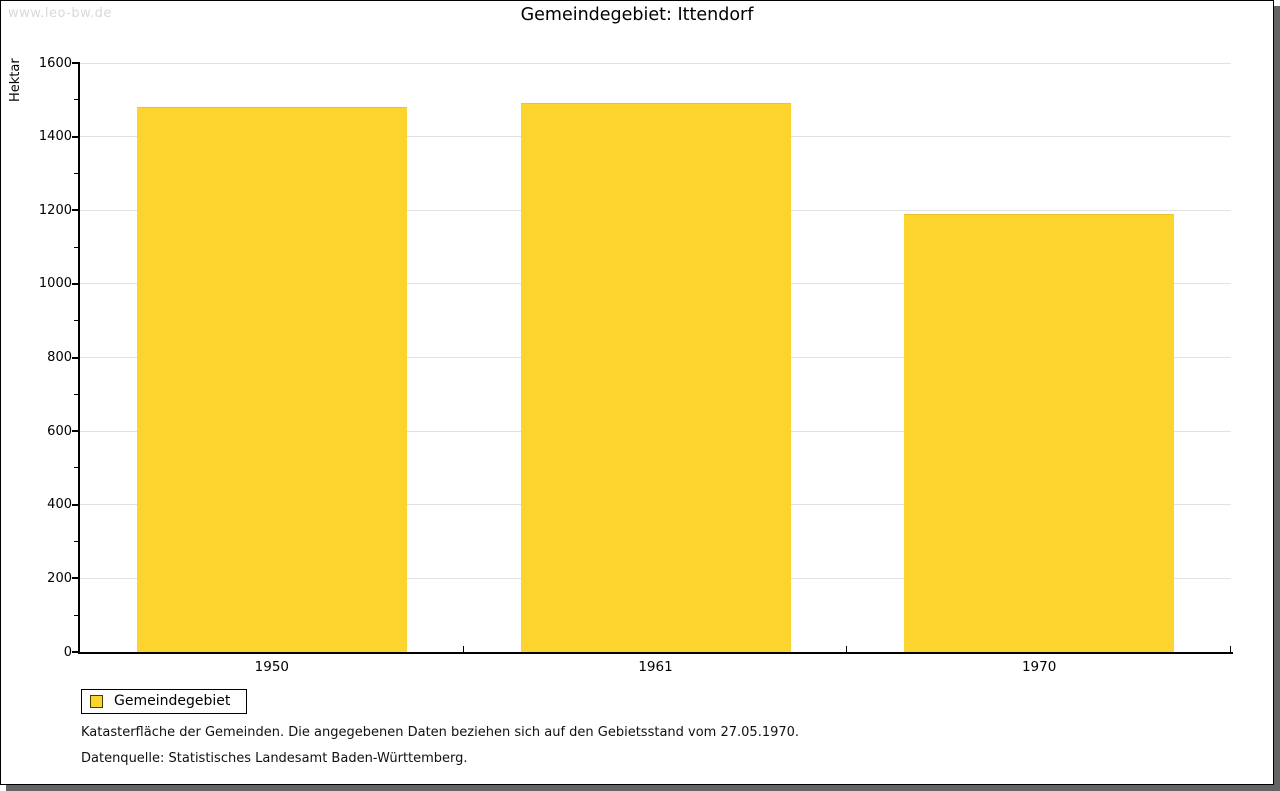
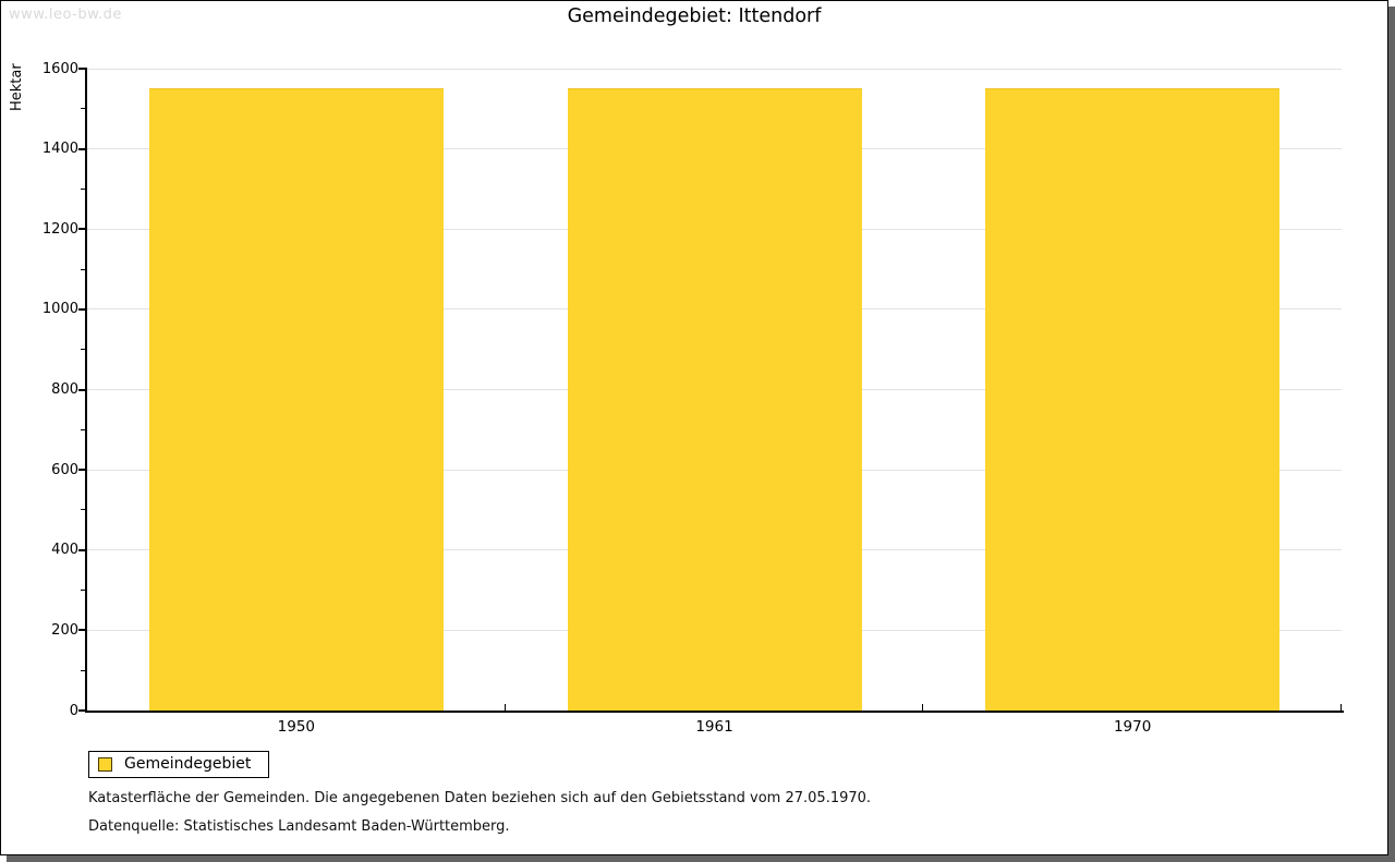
1950: 1480 -> 1550
1961: 1490 -> 1550
1970: 1190 -> 1550
